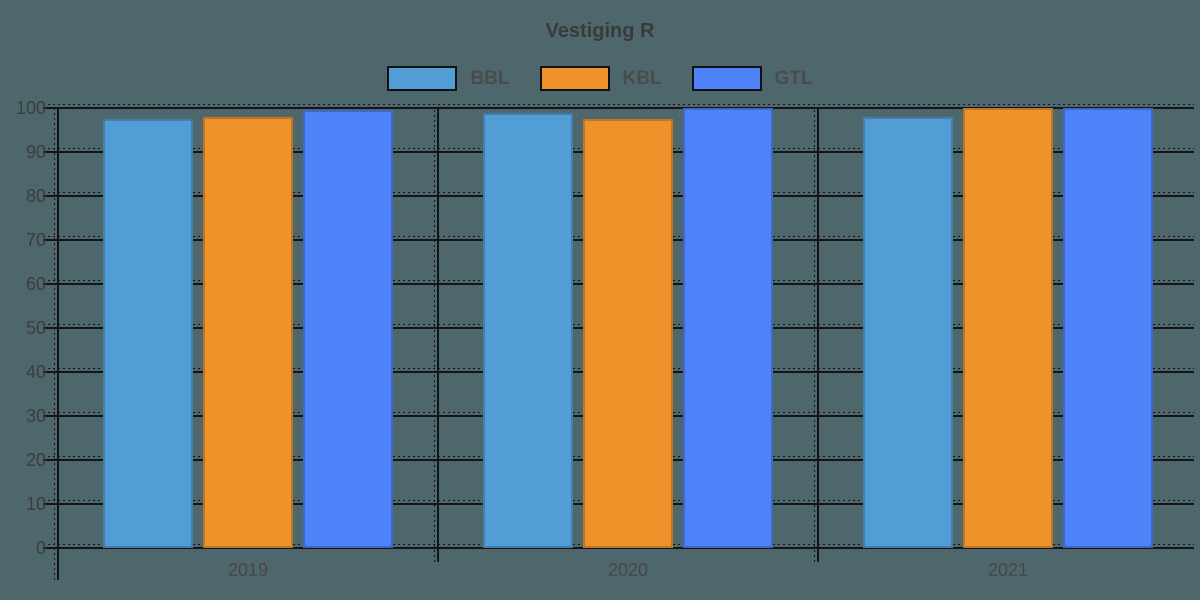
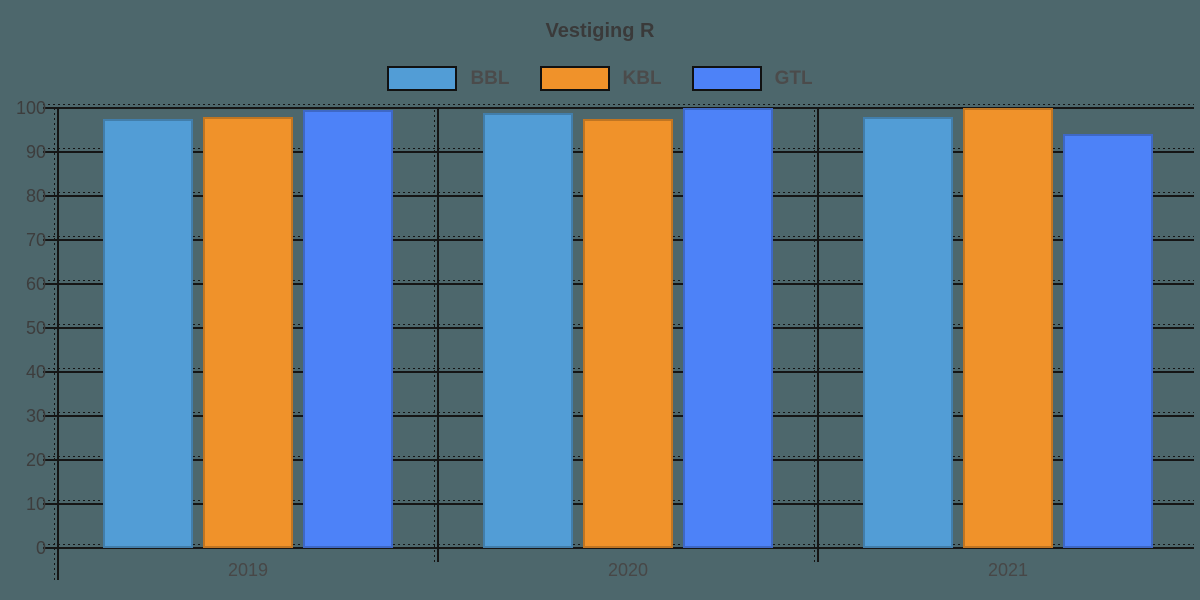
GTL/2021: 100 -> 94
